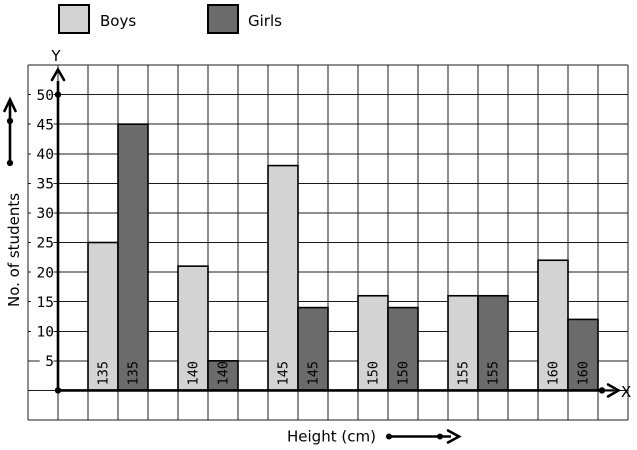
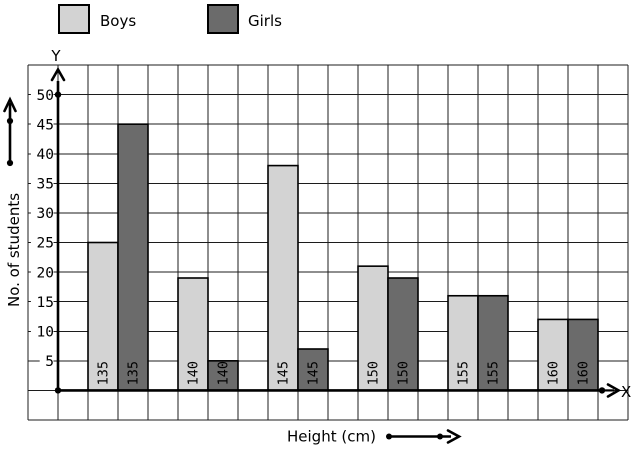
Boys/140: 21 -> 19
Girls/145: 14 -> 7
Boys/150: 16 -> 21
Girls/150: 14 -> 19
Boys/160: 22 -> 12
